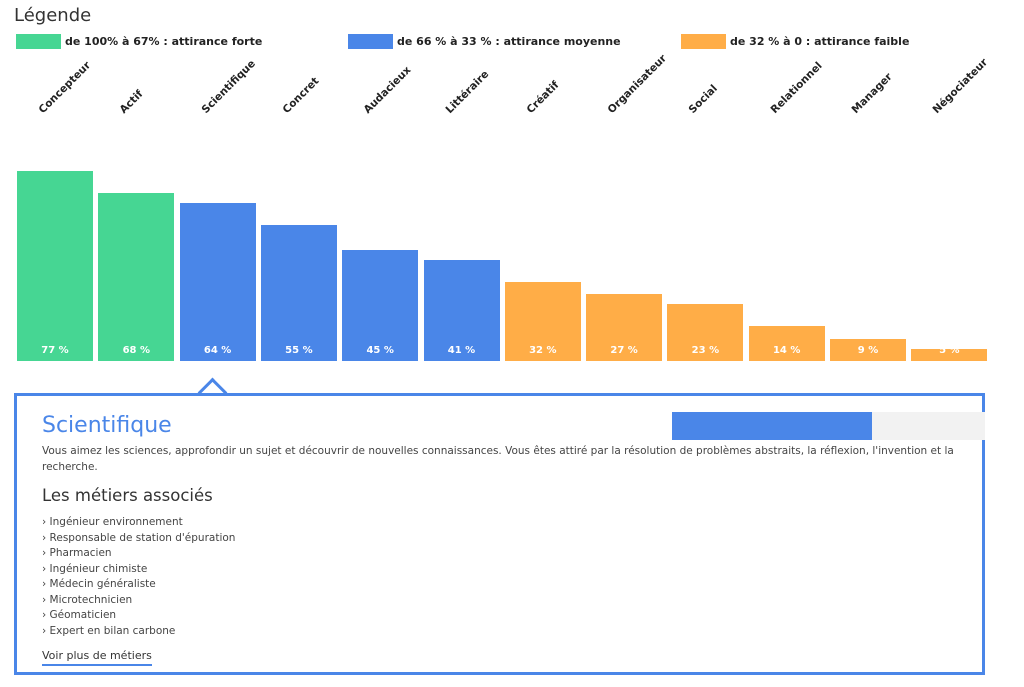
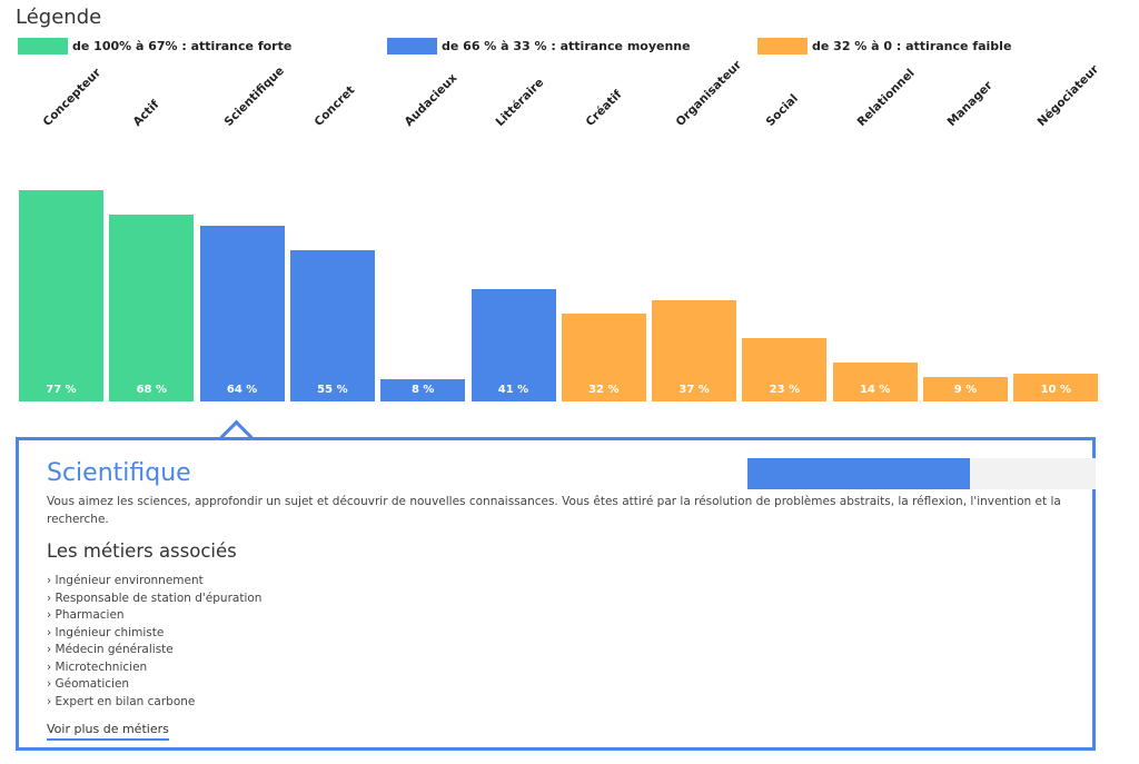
Audacieux: 45 -> 8
Organisateur: 27 -> 37
Négociateur: 5 -> 10
